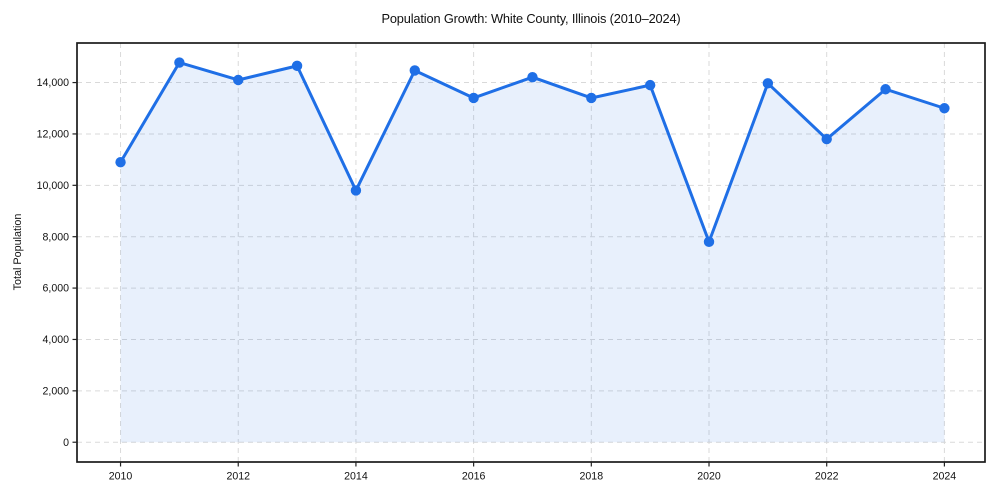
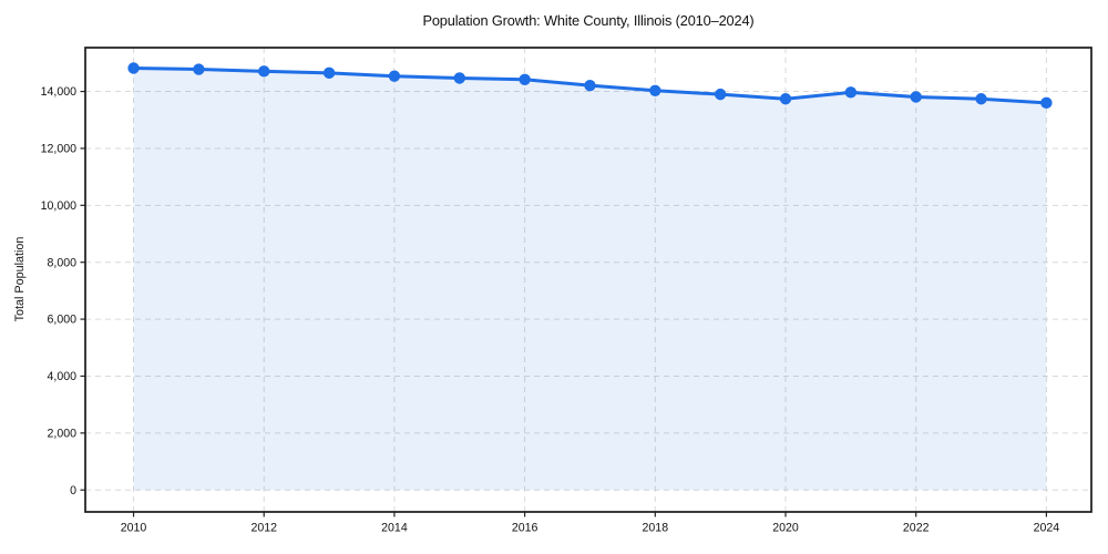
2010: 10900 -> 14800
2012: 14100 -> 14700
2014: 9800 -> 14500
2016: 13400 -> 14400
2018: 13400 -> 14000
2020: 7800 -> 13700
2022: 11800 -> 13800
2024: 13000 -> 13600
